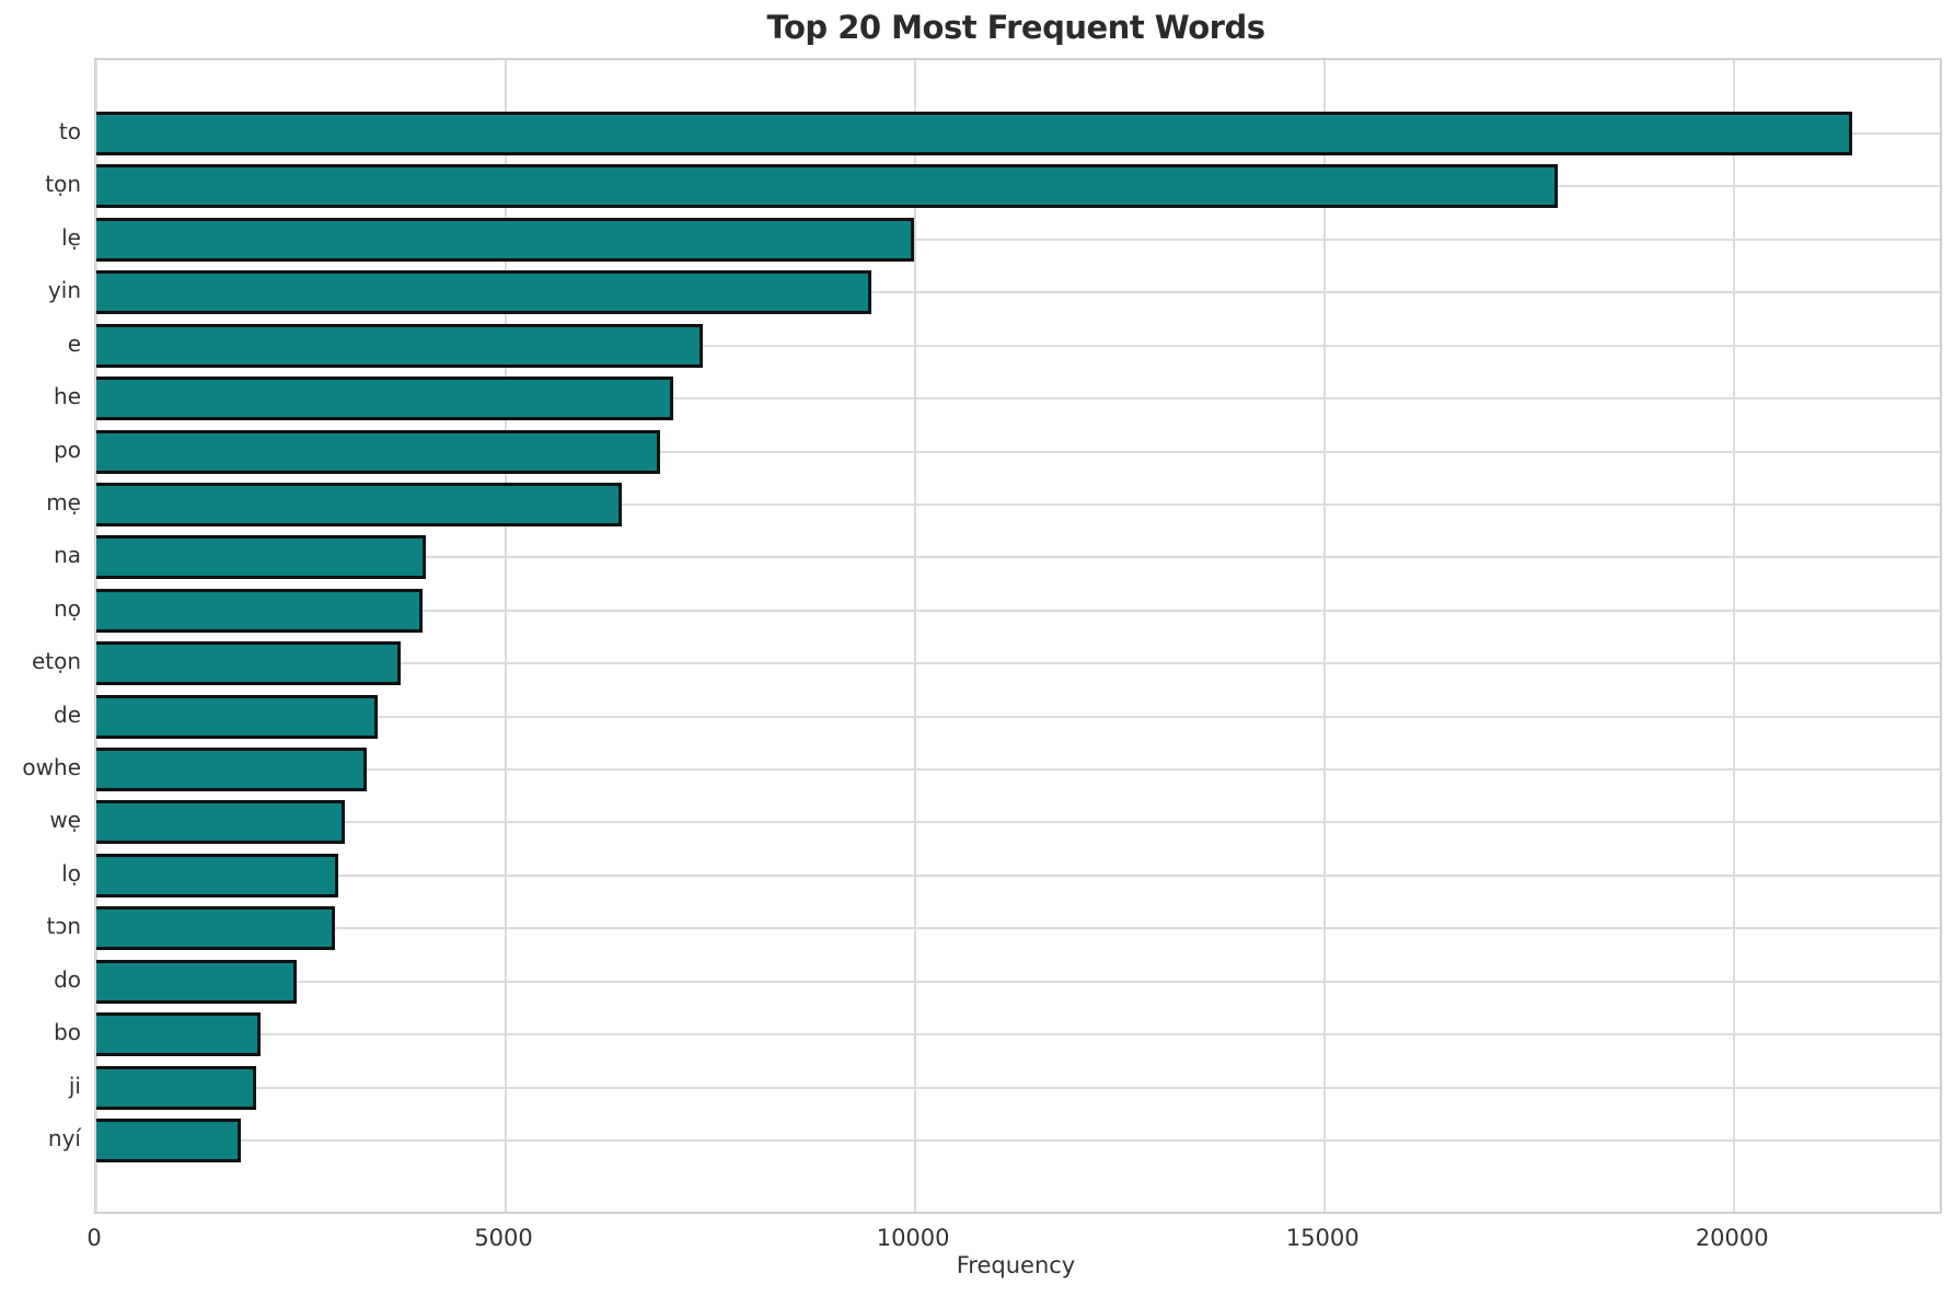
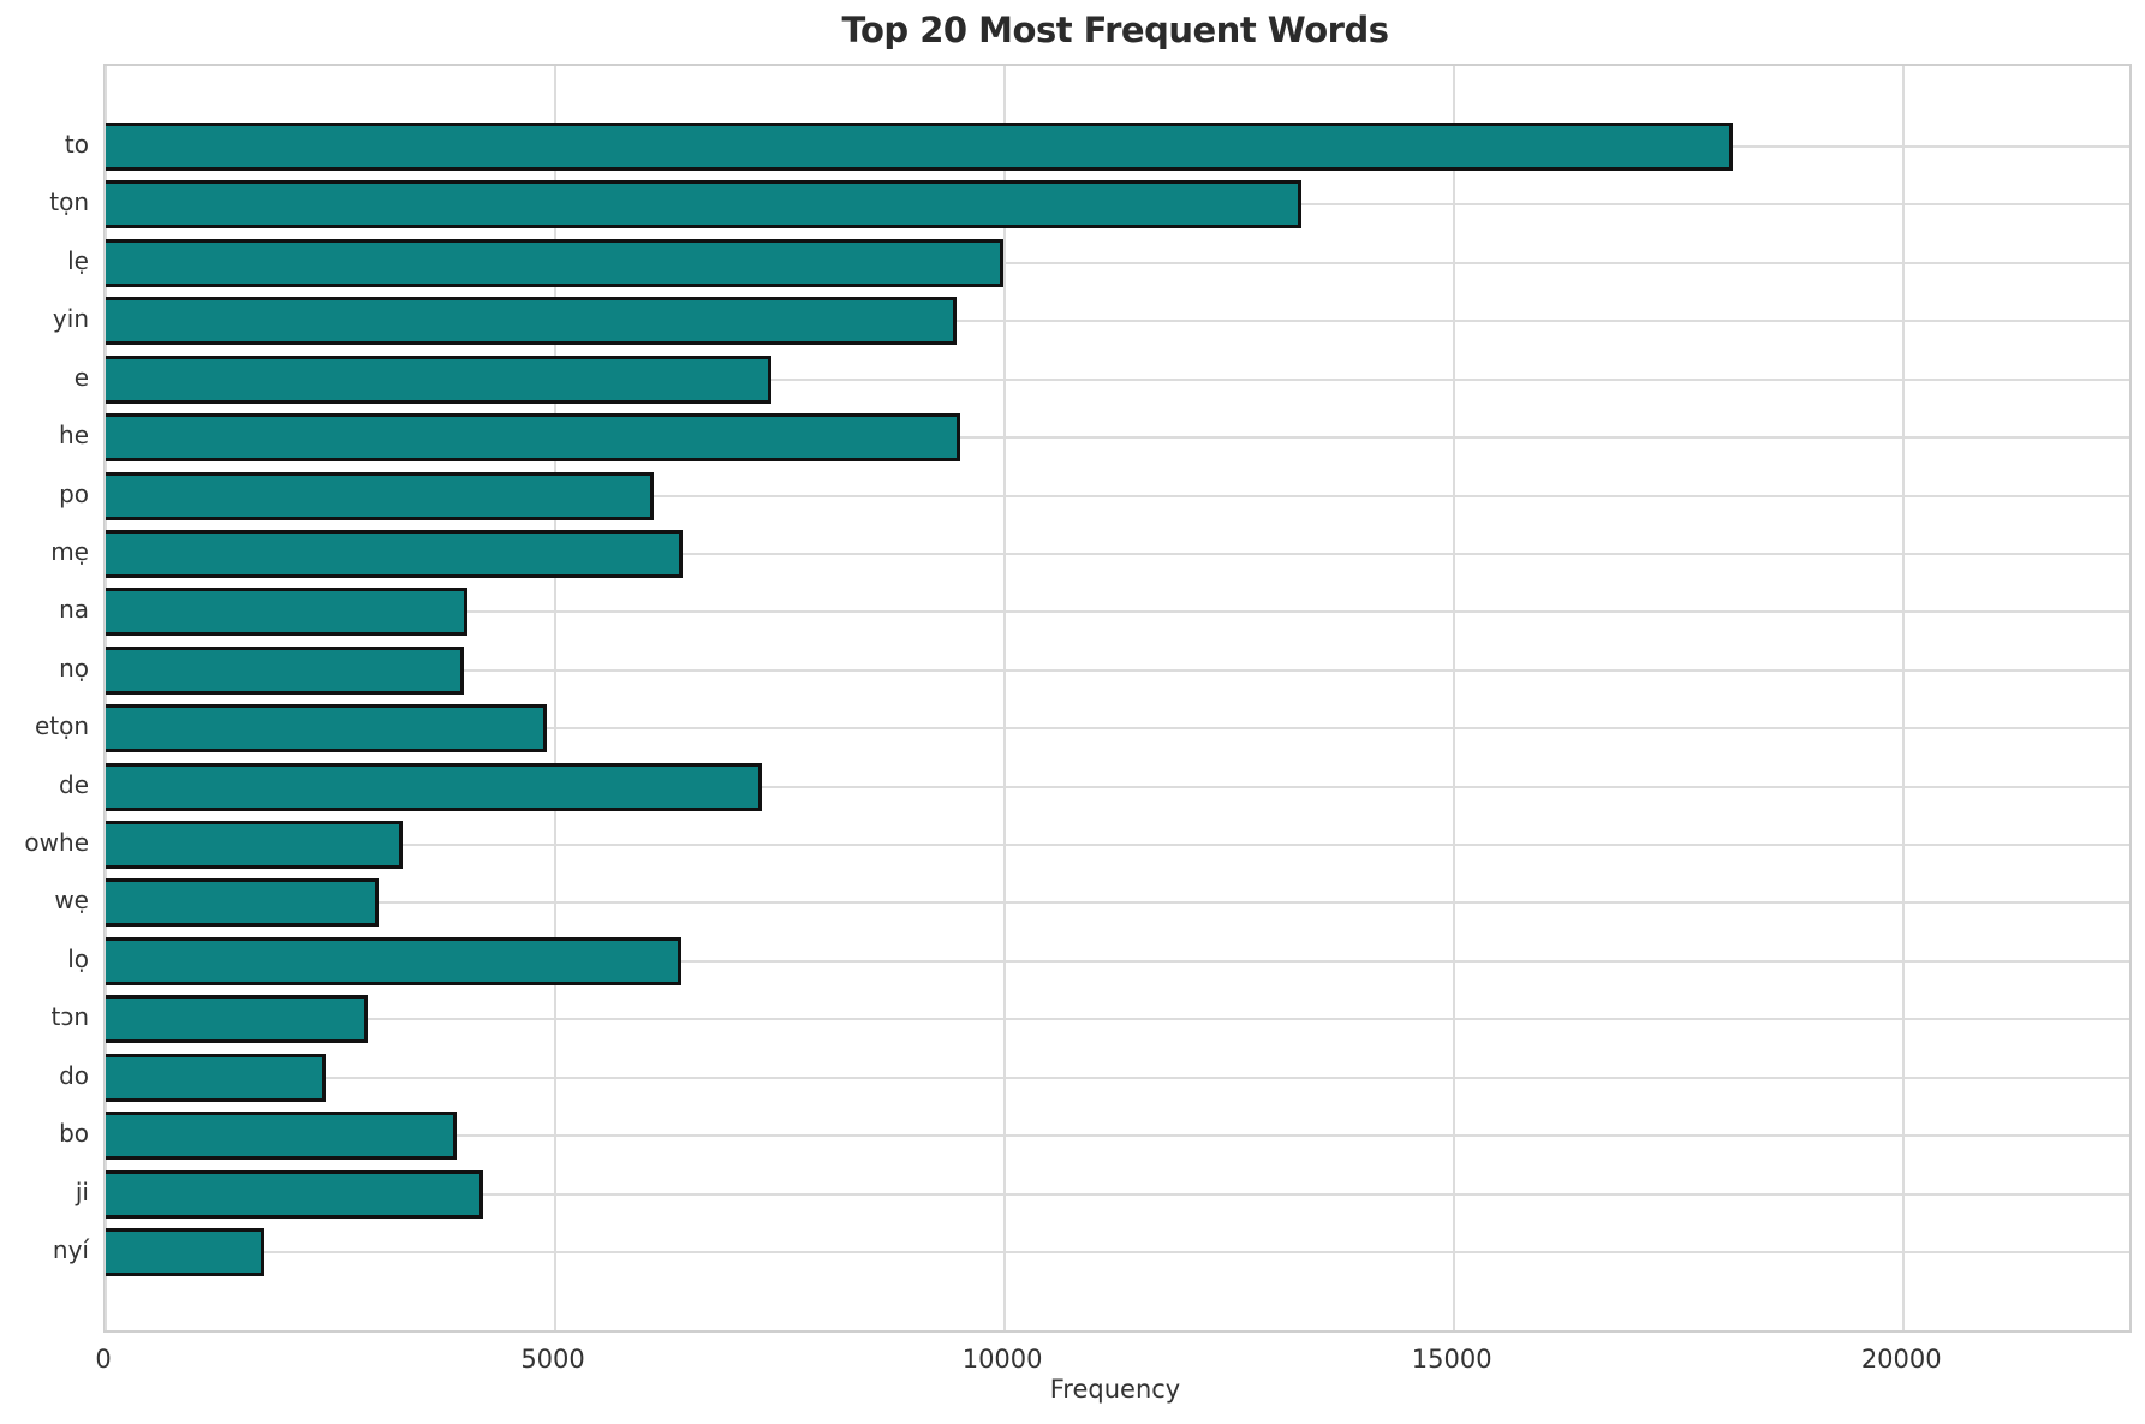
to: 21400 -> 18100
tọn: 17800 -> 13300
he: 7000 -> 9500
po: 6900 -> 6100
etọn: 3700 -> 4900
de: 3400 -> 7300
lọ: 3000 -> 6400
bo: 2000 -> 3900
ji: 2000 -> 4200
